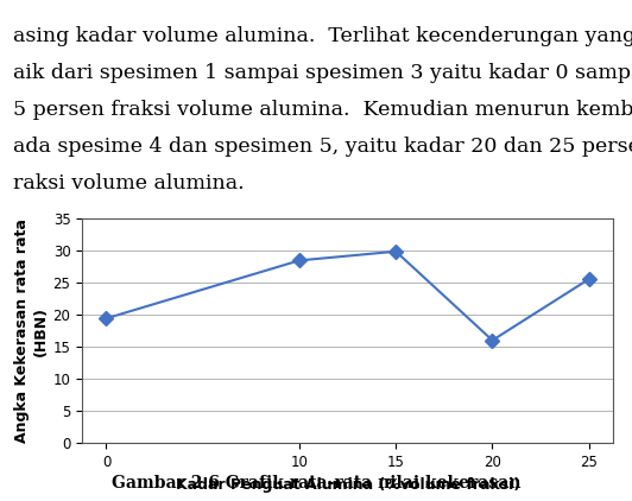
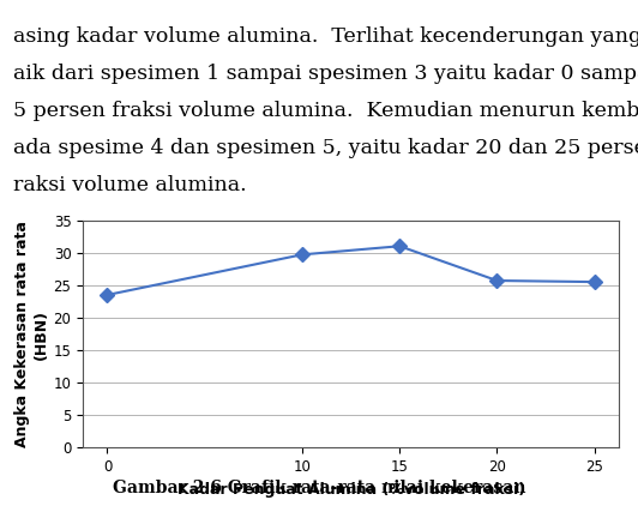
0: 19.4 -> 23.5
10: 28.4 -> 29.7
15: 29.8 -> 31.0
20: 16.0 -> 25.7
